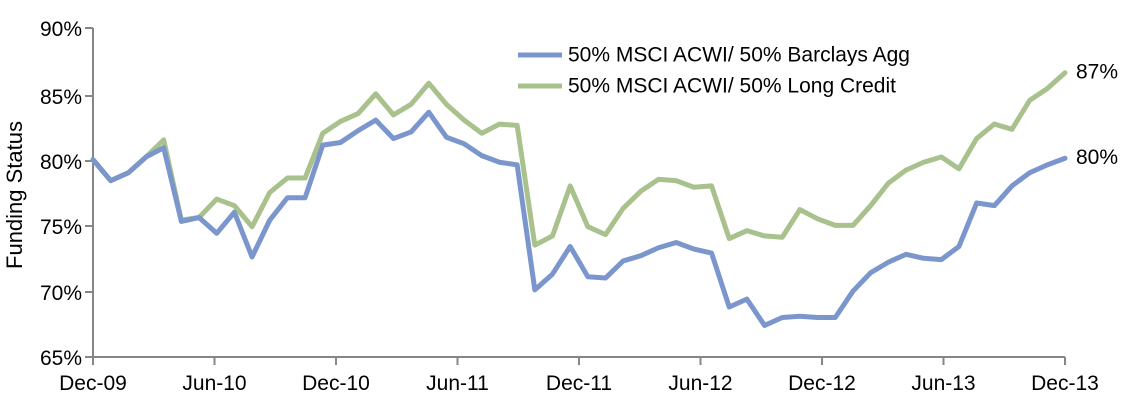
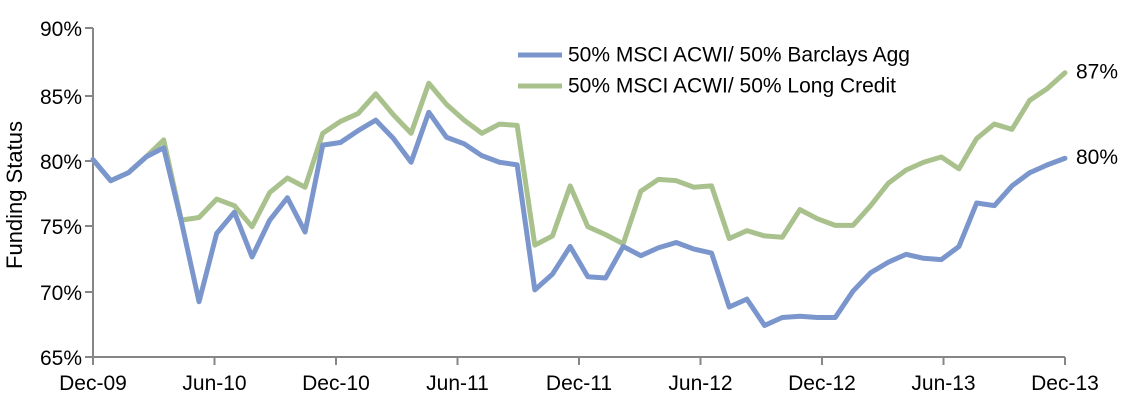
50% MSCI ACWI/ 50% Barclays Agg/Jun-10: 75.6% -> 69.2%
50% MSCI ACWI/ 50% Barclays Agg/Dec-10: 77.1% -> 74.5%
50% MSCI ACWI/ 50% Long Credit/Dec-10: 78.6% -> 77.9%
50% MSCI ACWI/ 50% Barclays Agg/Jun-11: 82.1% -> 79.8%
50% MSCI ACWI/ 50% Long Credit/Jun-11: 84.2% -> 82.0%
50% MSCI ACWI/ 50% Barclays Agg/Jun-12: 72.3% -> 73.4%
50% MSCI ACWI/ 50% Long Credit/Jun-12: 76.3% -> 73.6%
